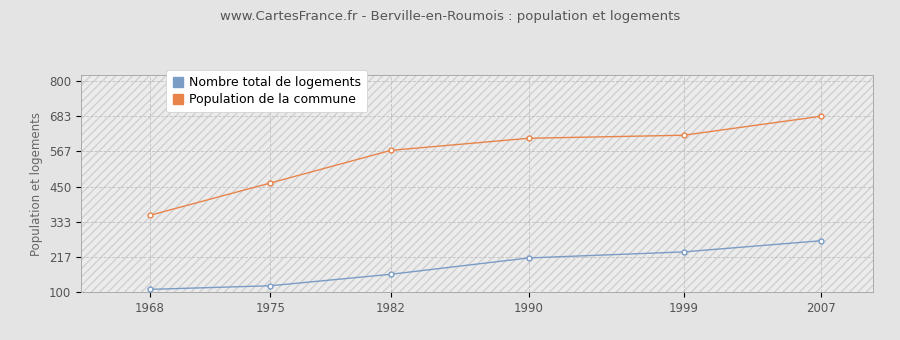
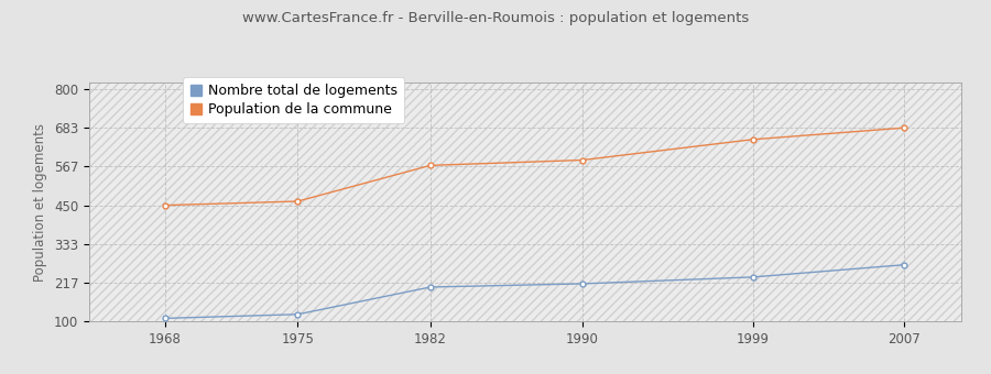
Population de la commune/1968: 355 -> 450
Nombre total de logements/1982: 160 -> 204
Population de la commune/1990: 610 -> 586
Population de la commune/1999: 620 -> 648
